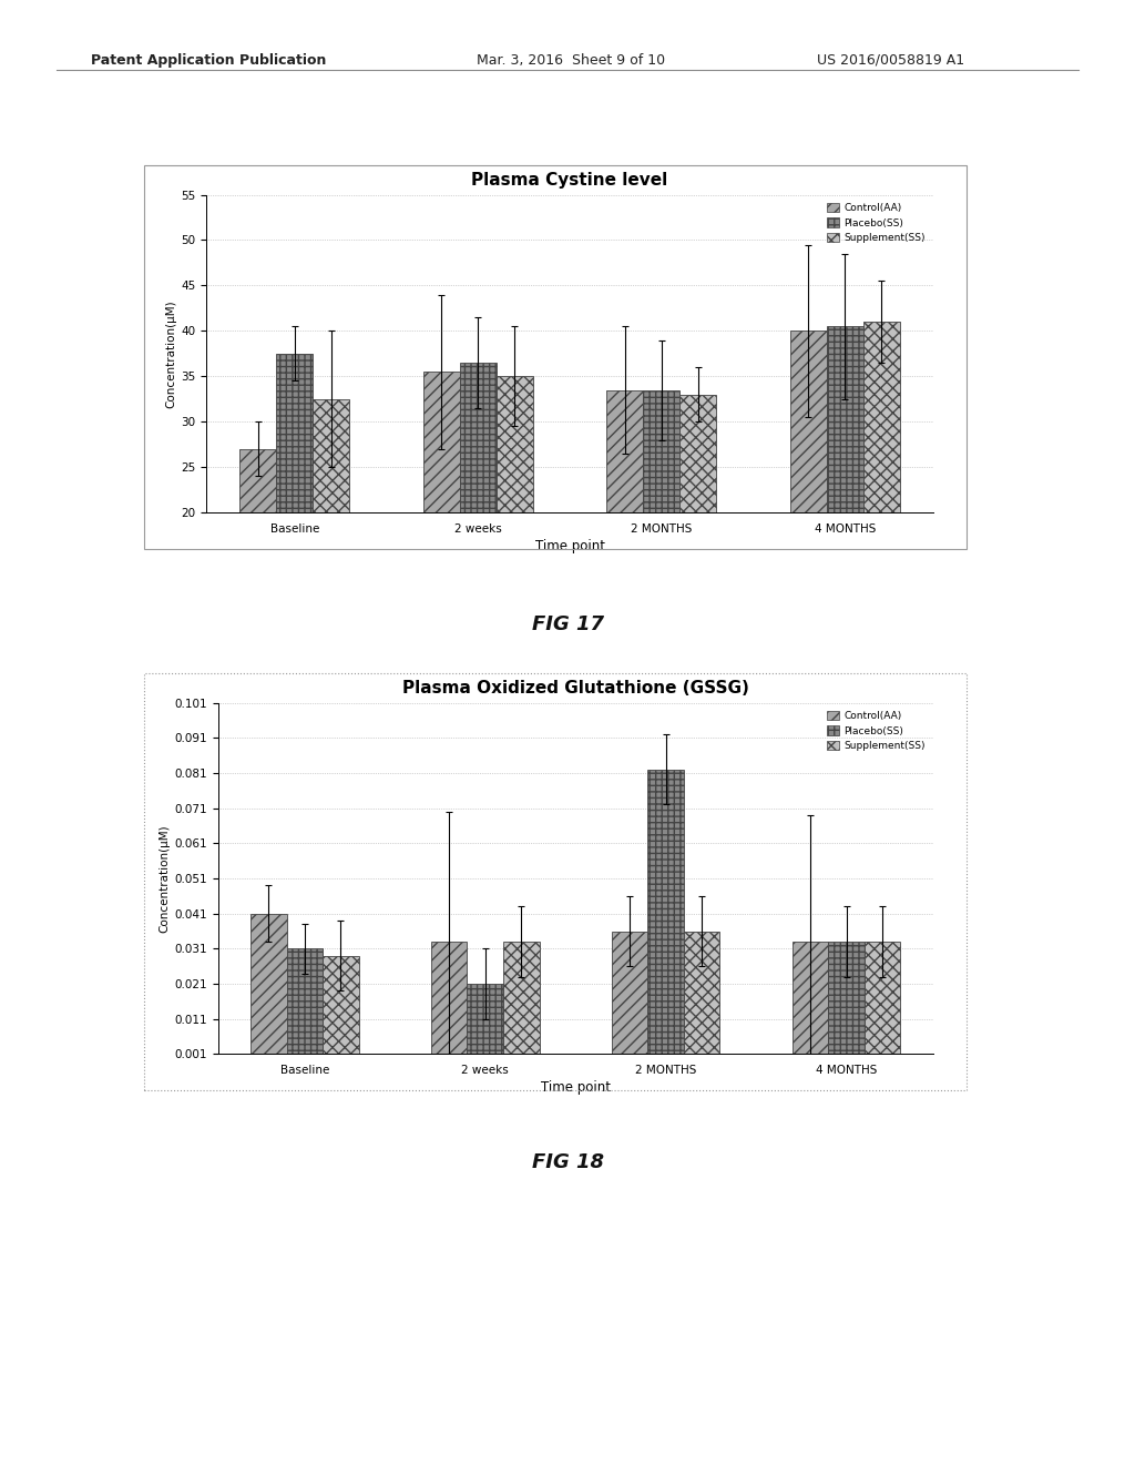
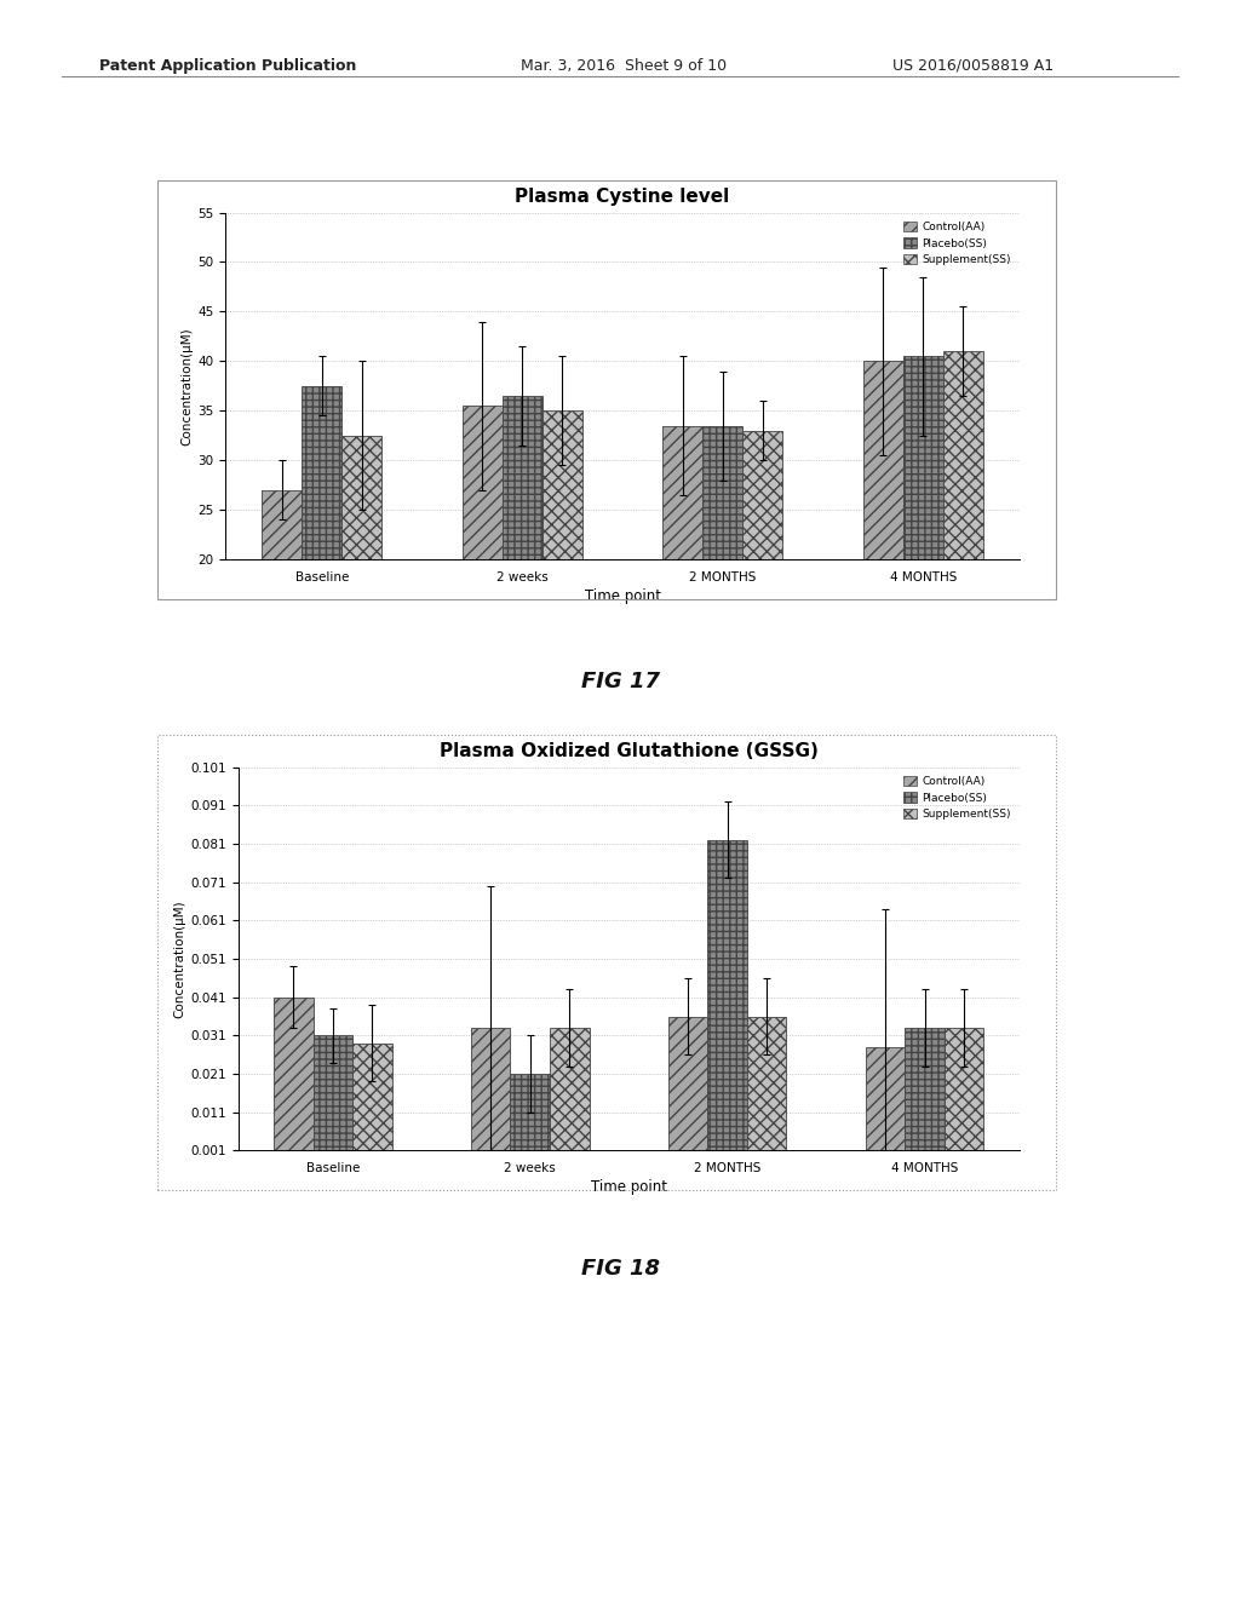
Plasma Oxidized Glutathione (GSSG)/Control(AA)/4 MONTHS: 0.033 -> 0.028
